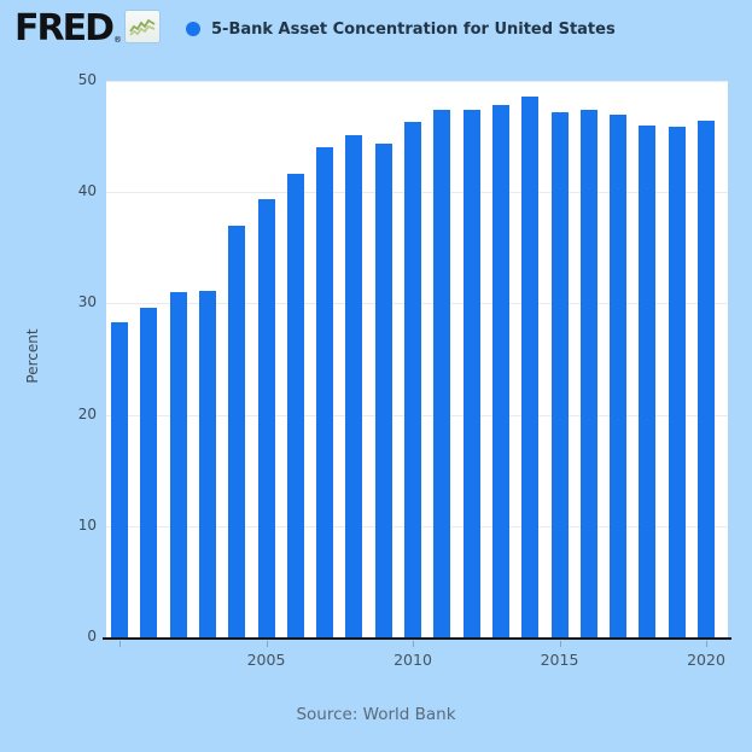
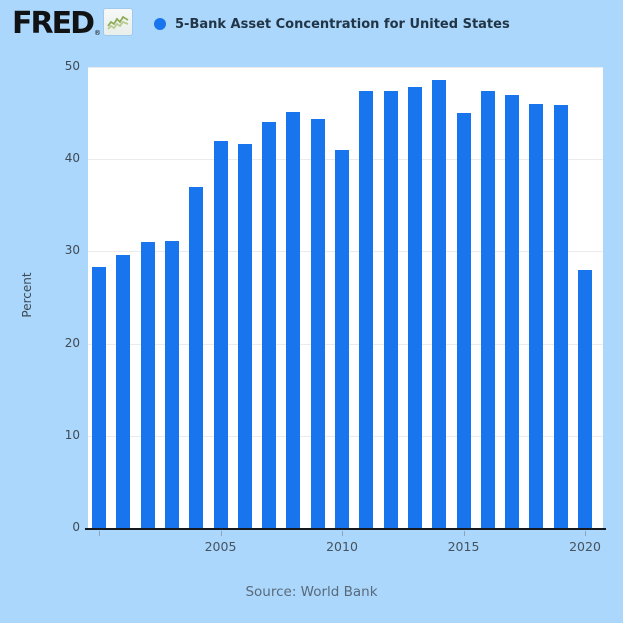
2005: 39 -> 42
2010: 46 -> 41
2015: 47 -> 45
2020: 46 -> 28
